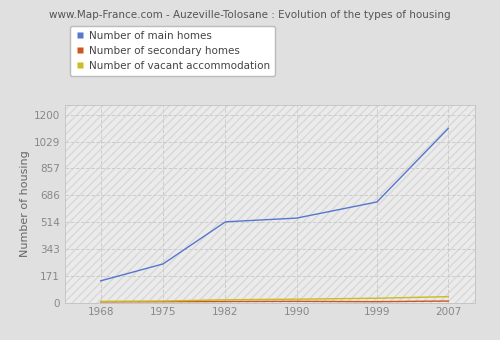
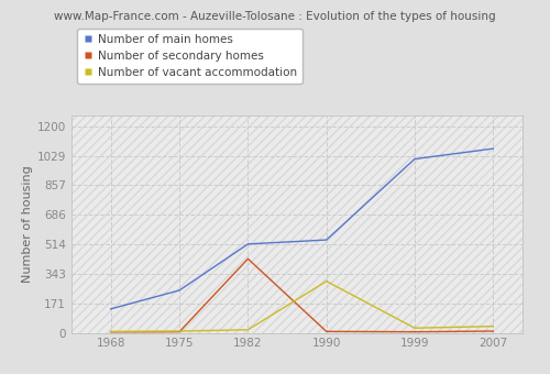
Number of secondary homes/1982: 10 -> 430
Number of vacant accommodation/1990: 20 -> 300
Number of main homes/1999: 640 -> 1010
Number of main homes/2007: 1110 -> 1070
